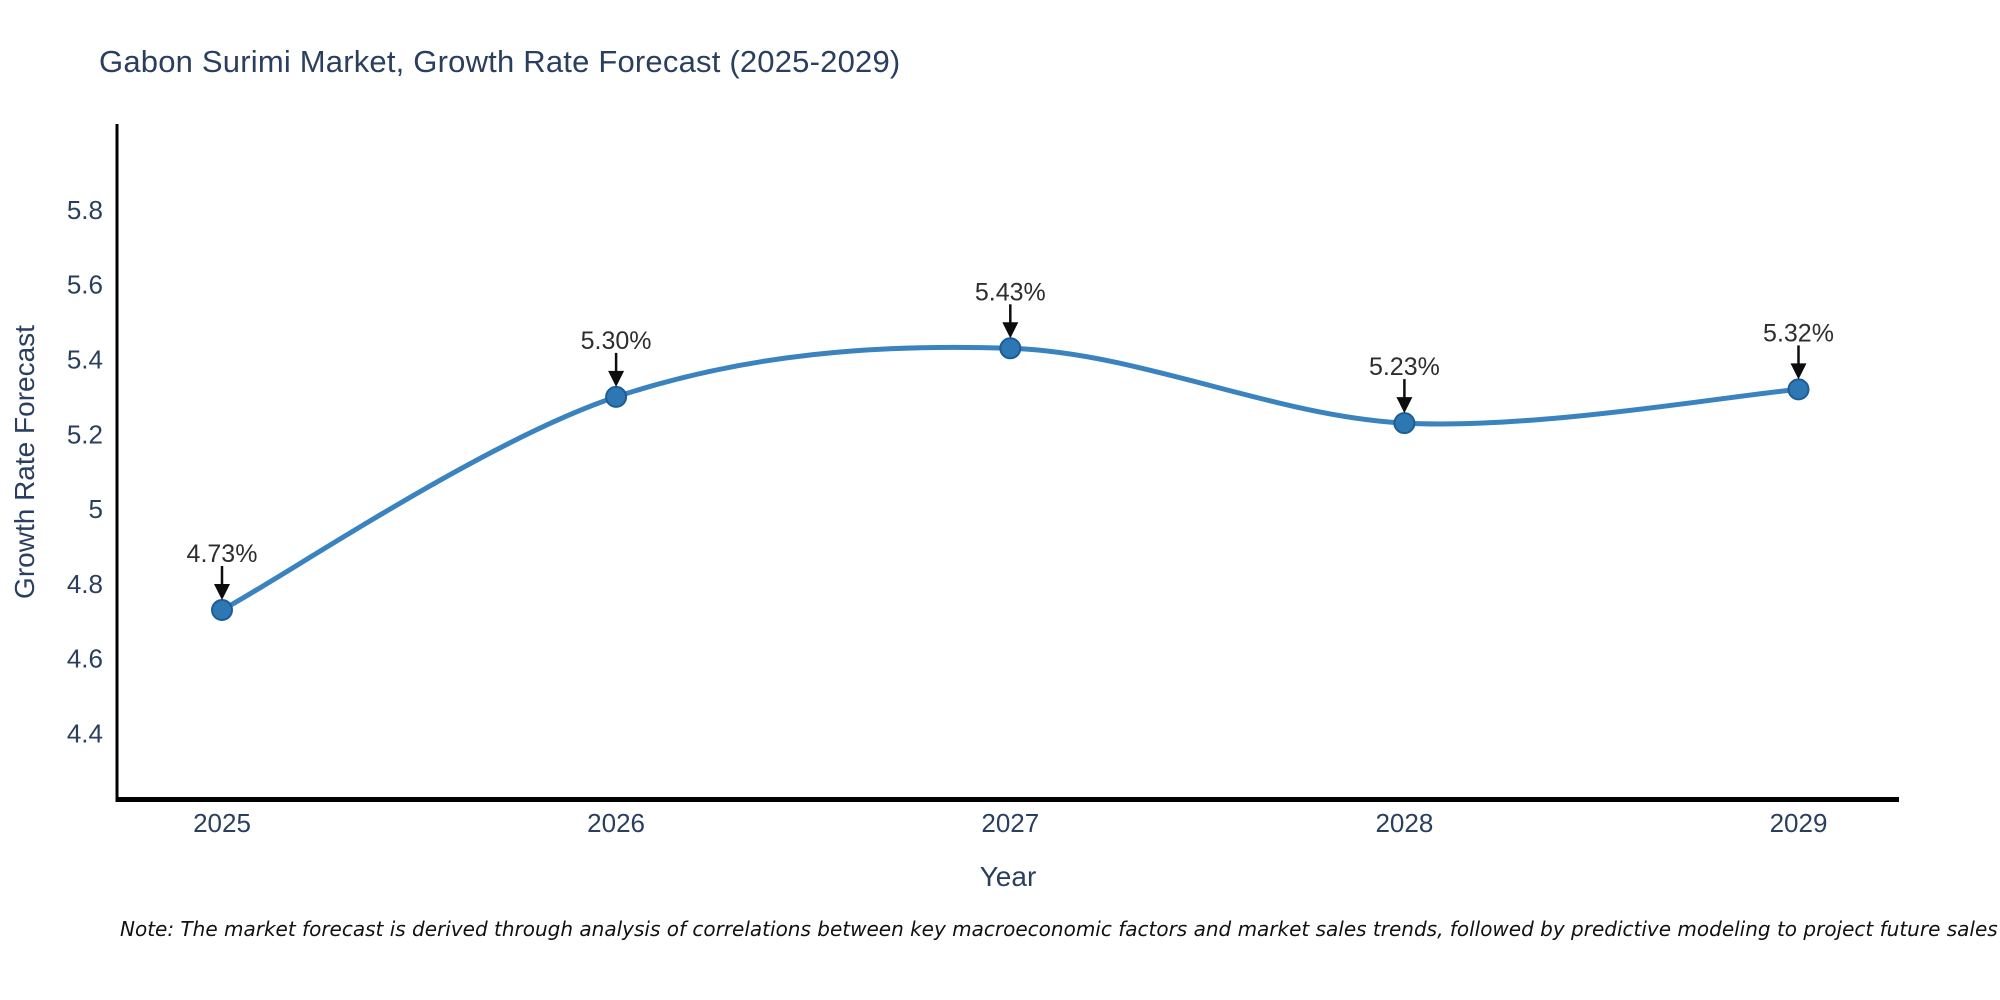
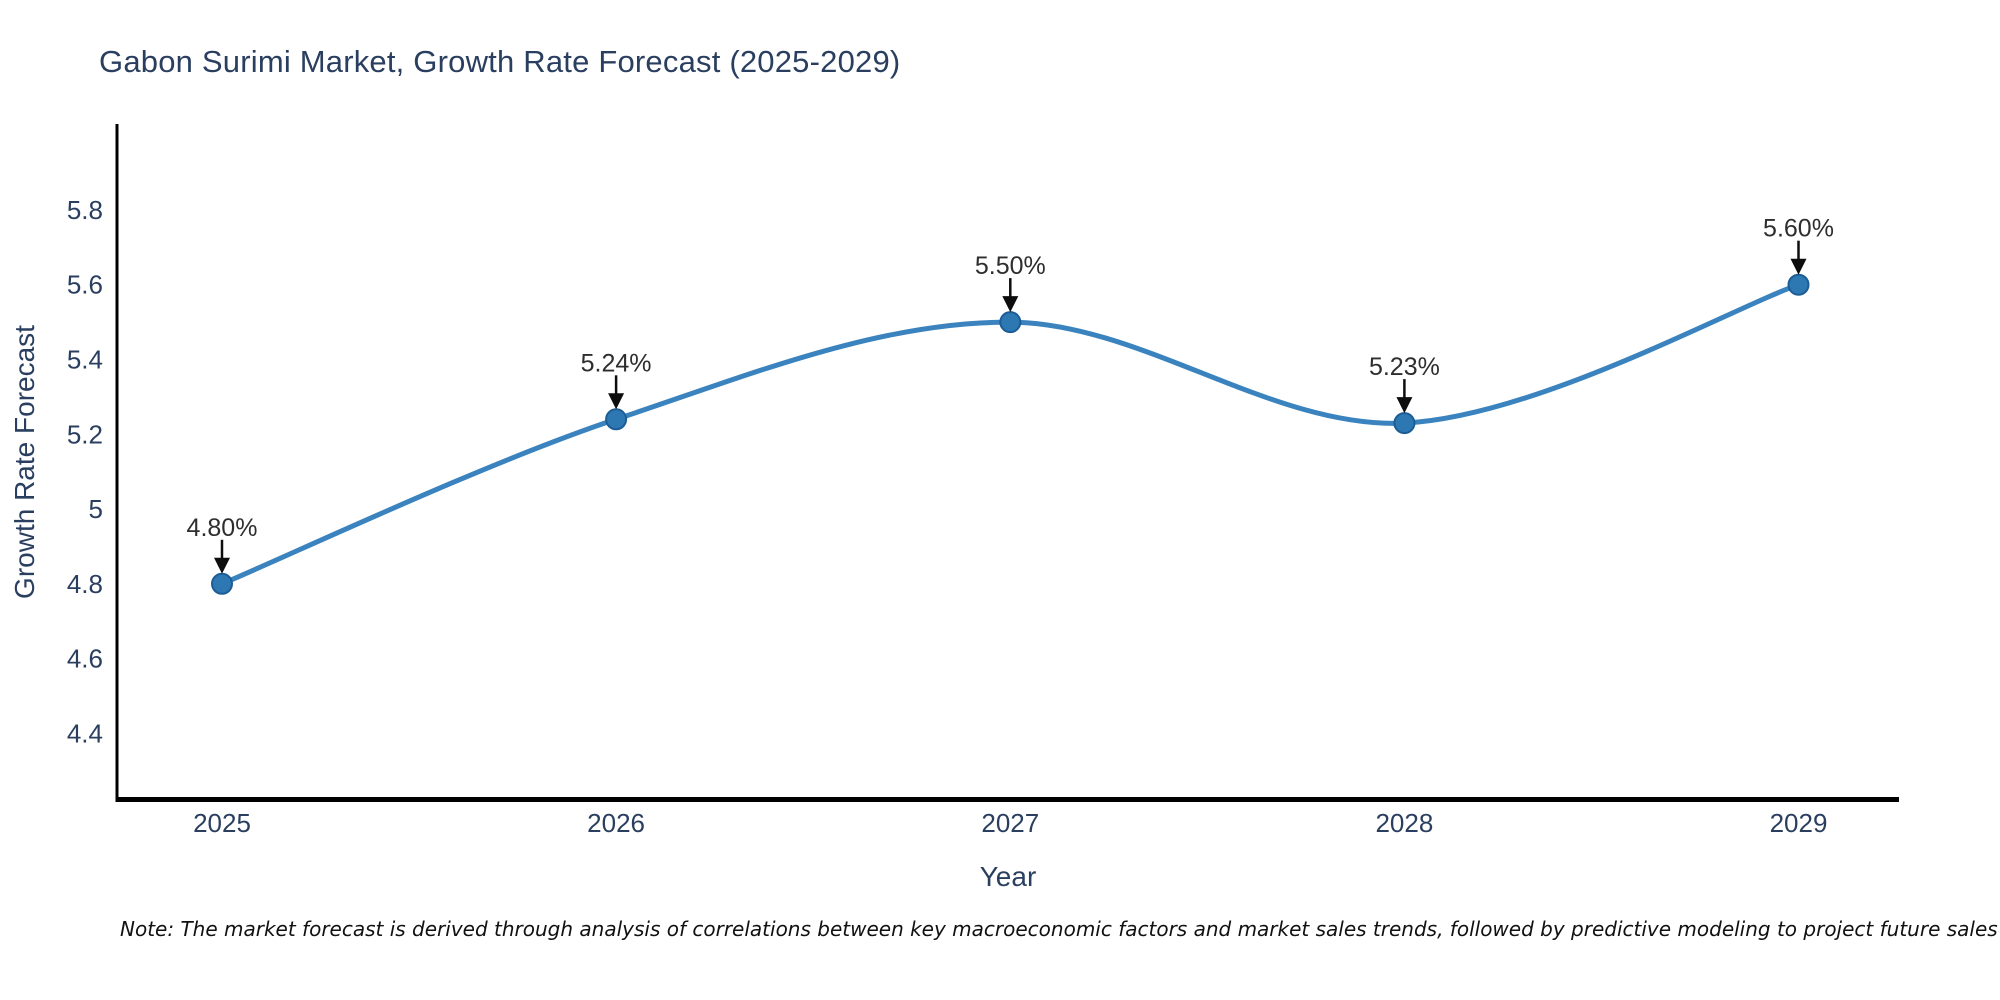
2025: 4.73% -> 4.80%
2026: 5.30% -> 5.24%
2027: 5.43% -> 5.50%
2029: 5.32% -> 5.60%
